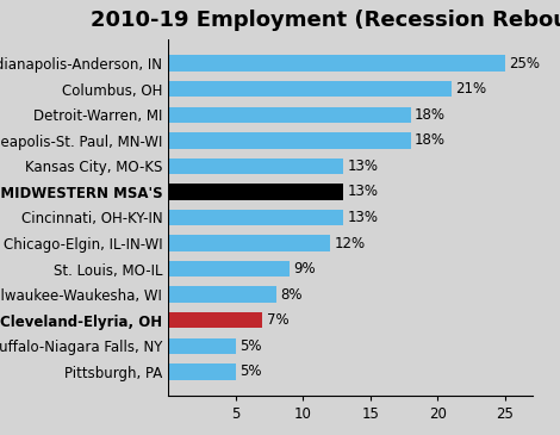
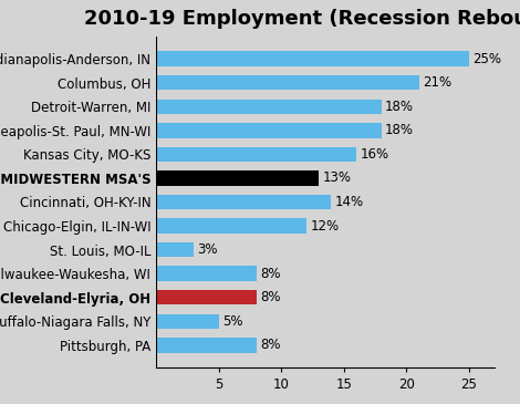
Kansas City, MO-KS: 13% -> 16%
Cincinnati, OH-KY-IN: 13% -> 14%
St. Louis, MO-IL: 9% -> 3%
Cleveland-Elyria, OH: 7% -> 8%
Pittsburgh, PA: 5% -> 8%
